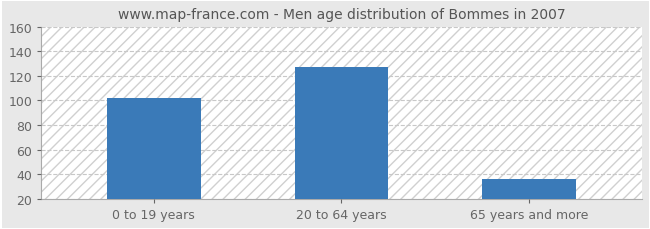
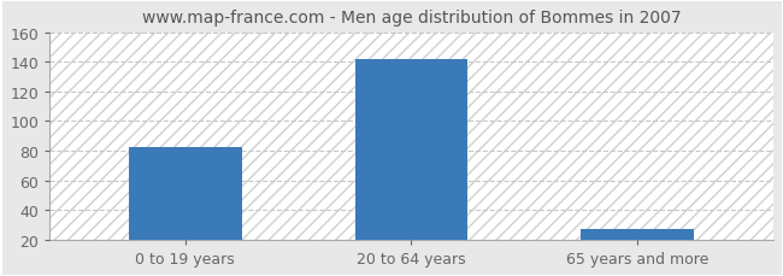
0 to 19 years: 102 -> 82
20 to 64 years: 127 -> 142
65 years and more: 36 -> 27
